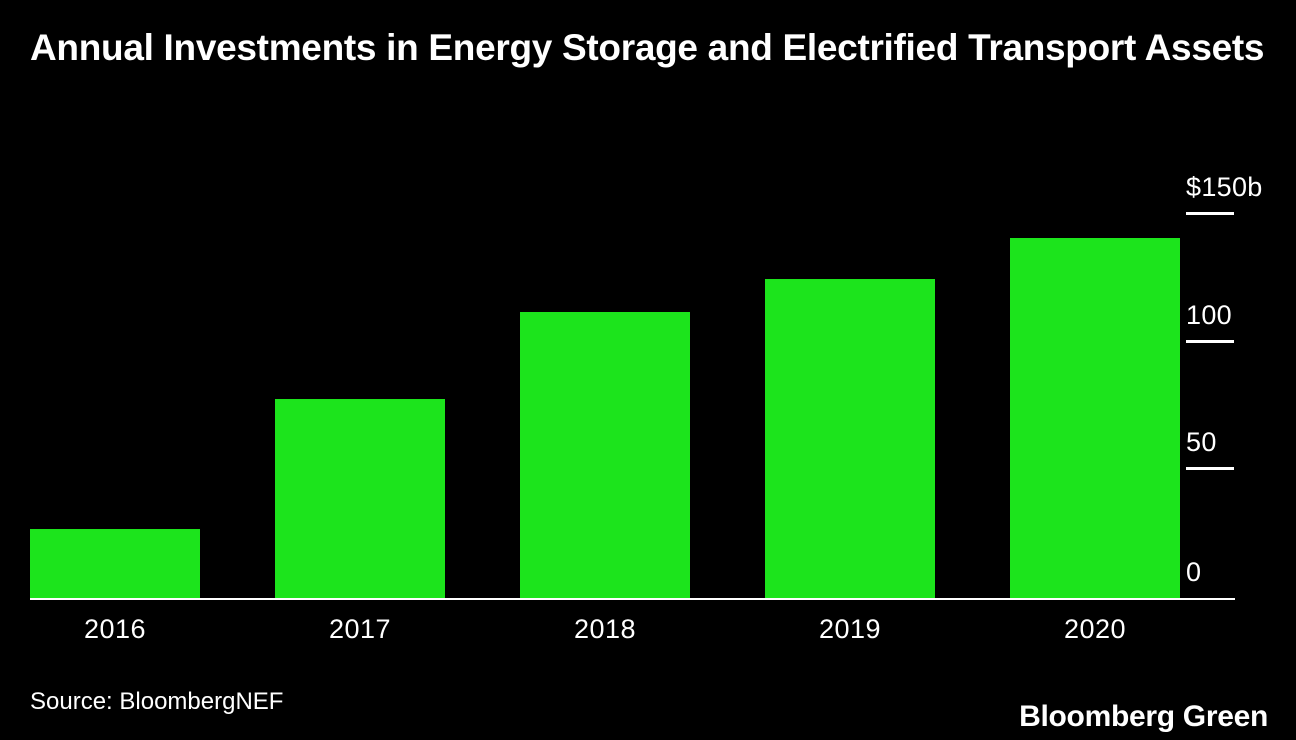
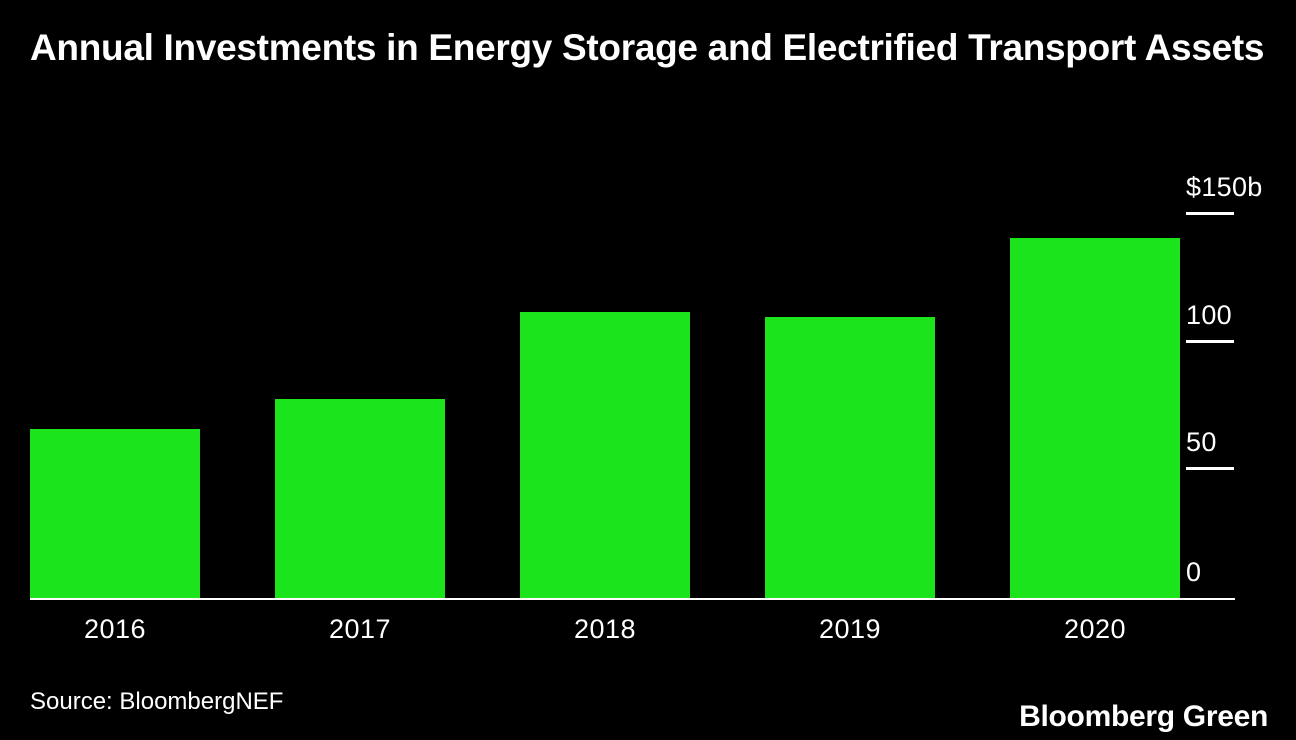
2016: $27b -> $66b
2019: $125b -> $110b
